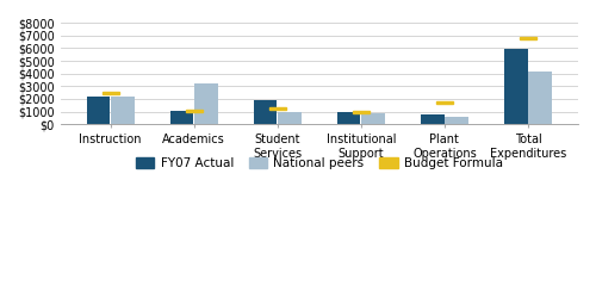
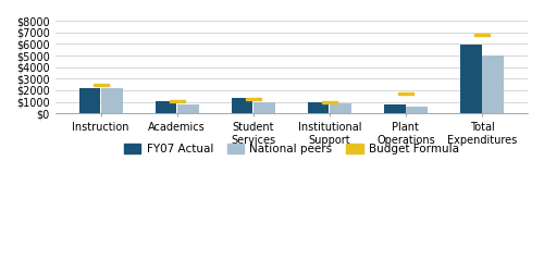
National peers/Academics: $3200 -> $800
FY07 Actual/Student Services: $1900 -> $1400
National peers/Total Expenditures: $4200 -> $5000
